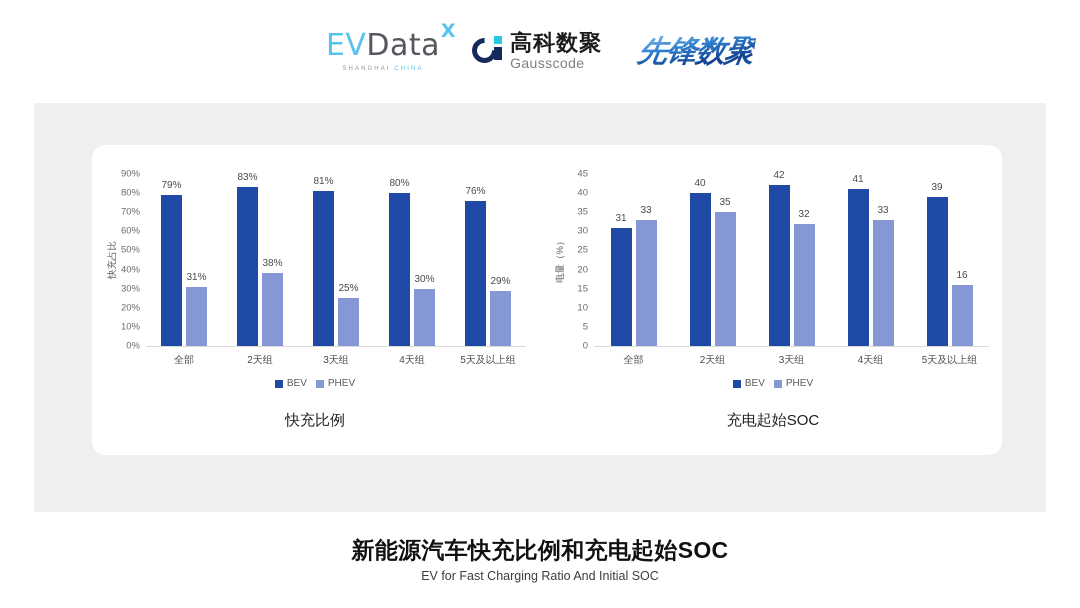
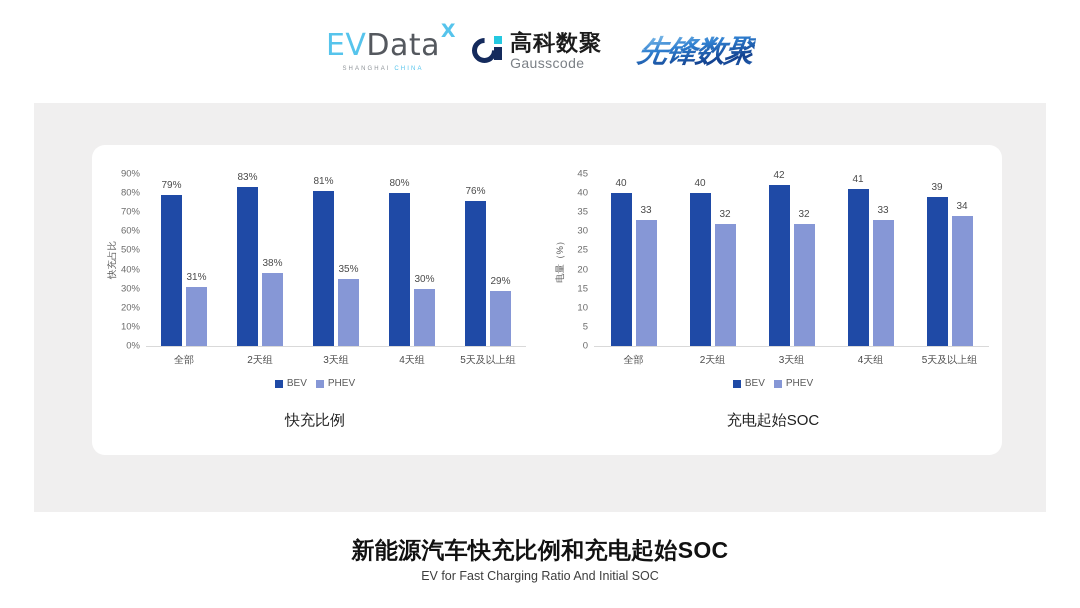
快充比例/PHEV/3天组: 25% -> 35%
充电起始SOC/BEV/全部: 31 -> 40
充电起始SOC/PHEV/2天组: 35 -> 32
充电起始SOC/PHEV/5天及以上组: 16 -> 34
